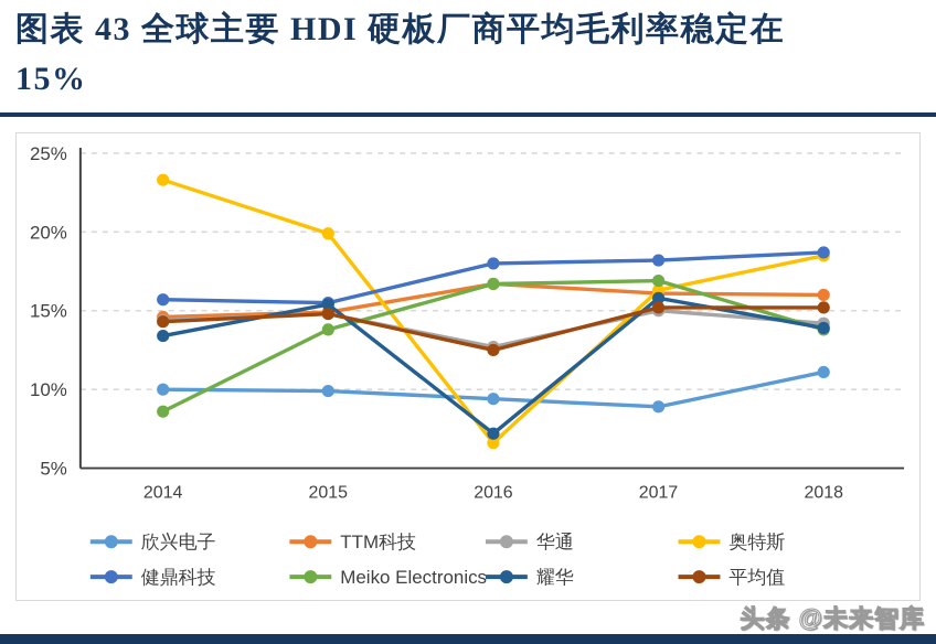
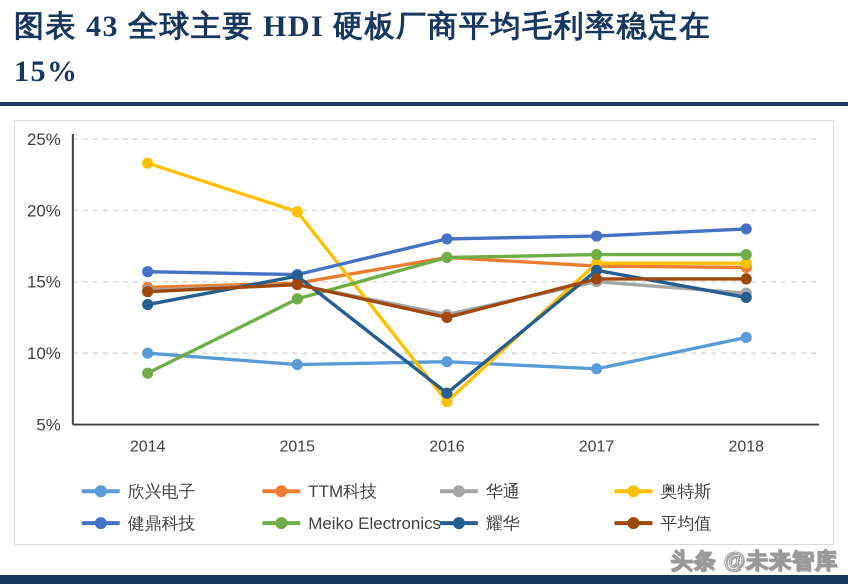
欣兴电子/2015: 9.9% -> 9.2%
奥特斯/2018: 18.5% -> 16.3%
Meiko Electronics/2018: 13.8% -> 16.9%
